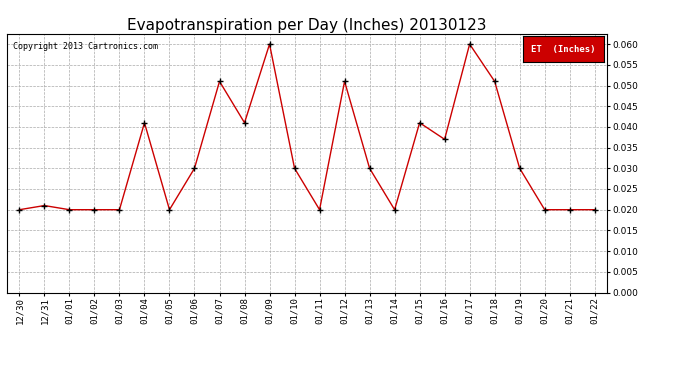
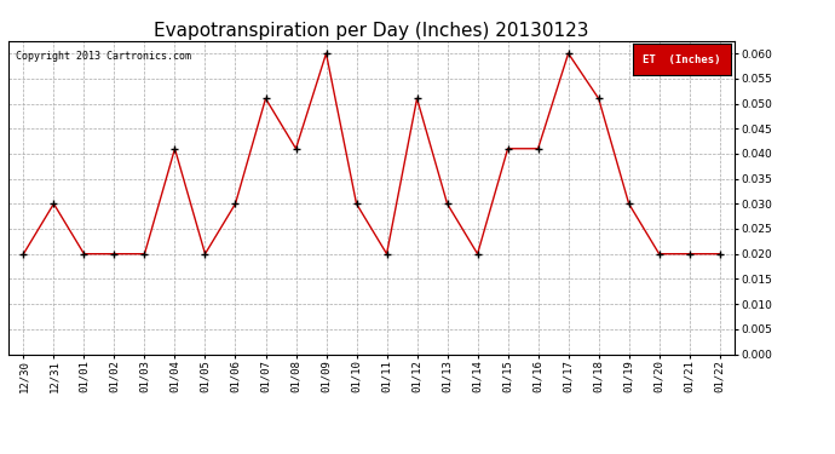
12/31: 0.021 -> 0.030
01/16: 0.037 -> 0.041
